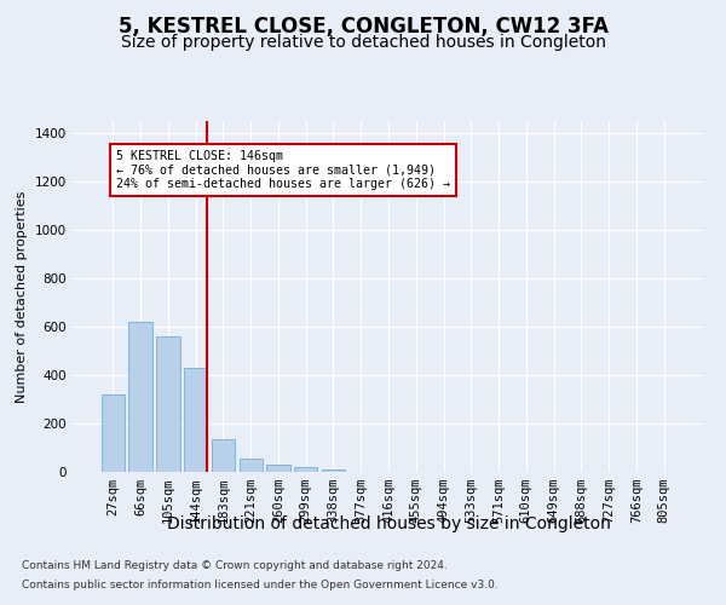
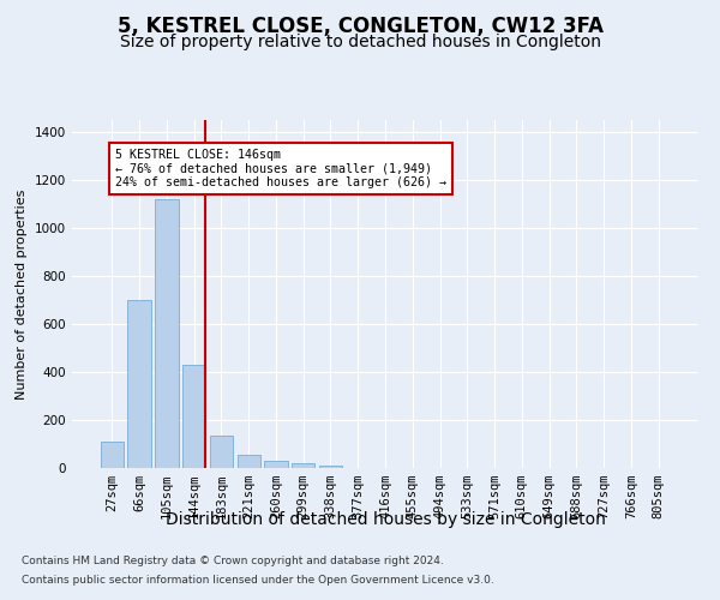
27sqm: 320 -> 110
66sqm: 620 -> 700
105sqm: 560 -> 1120
